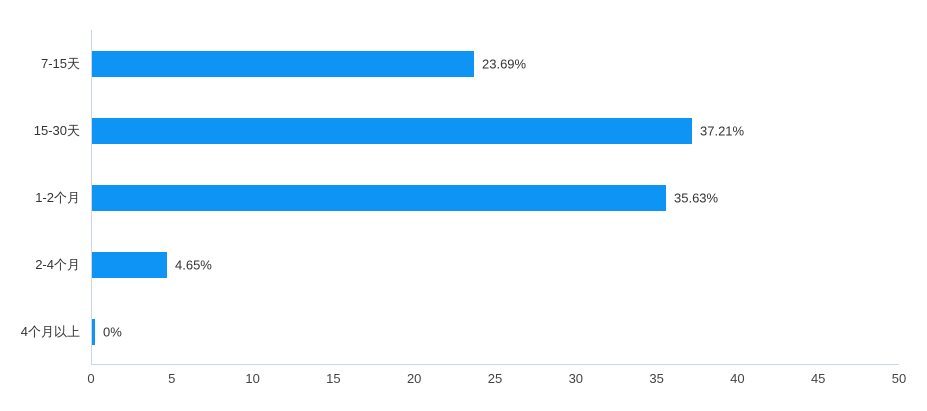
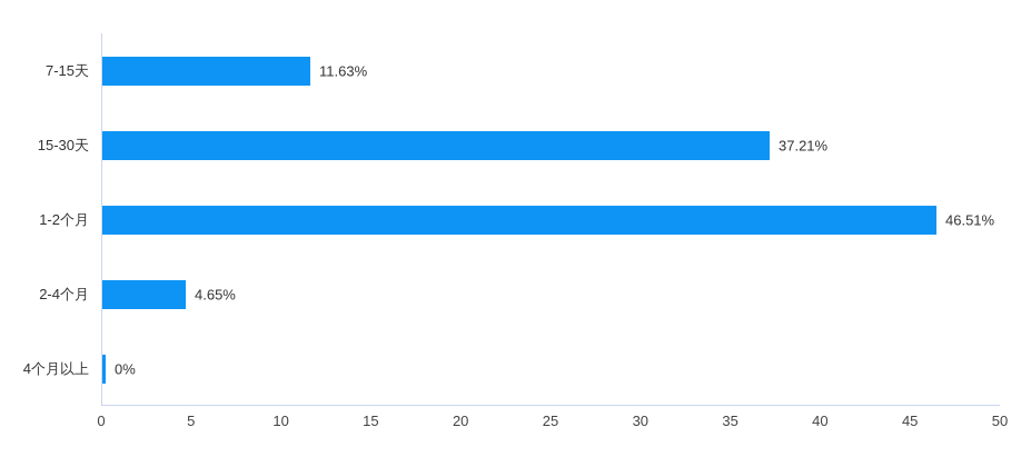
7-15天: 23.69% -> 11.63%
1-2个月: 35.63% -> 46.51%
